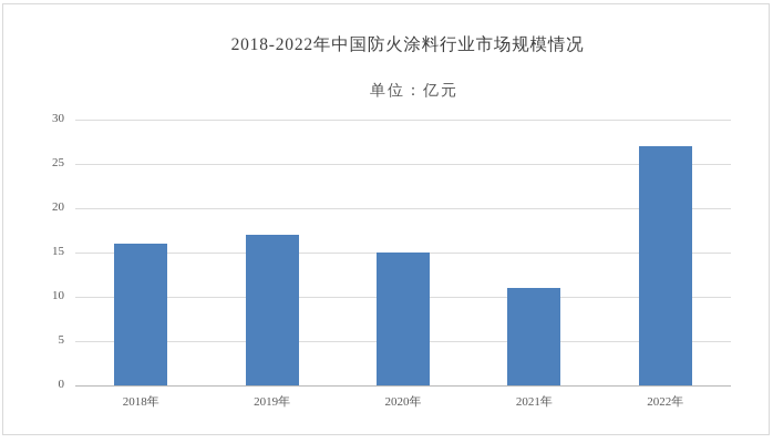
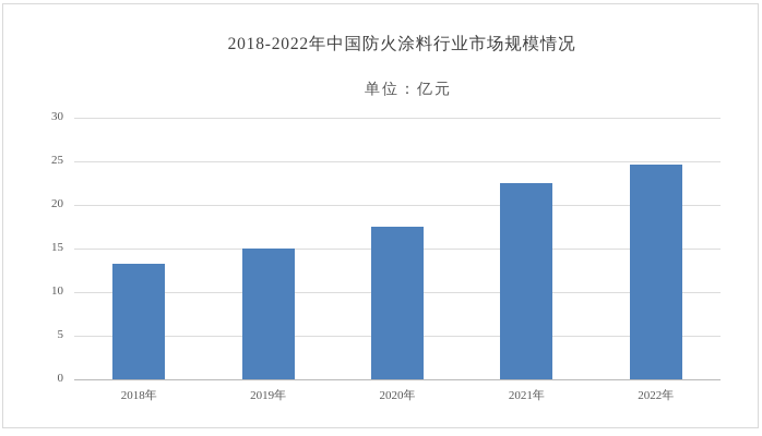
2018年: 16 -> 13
2019年: 17 -> 15
2020年: 15 -> 18
2021年: 11 -> 22
2022年: 27 -> 25
